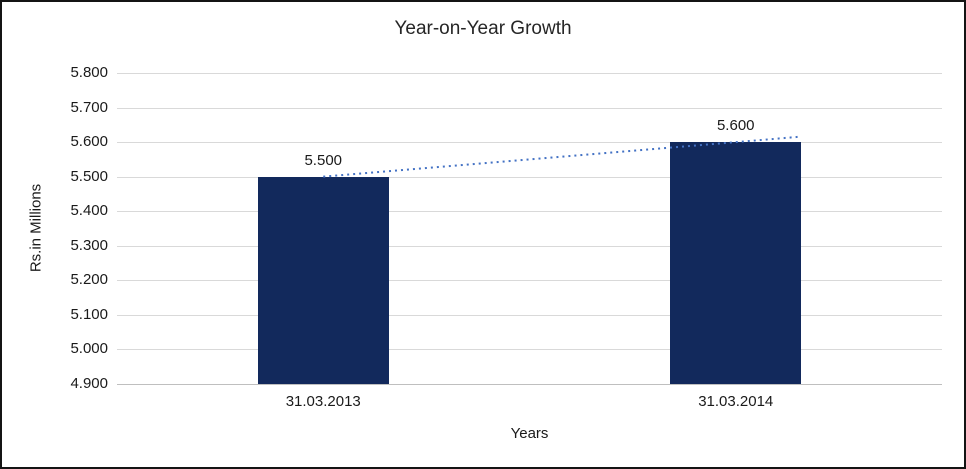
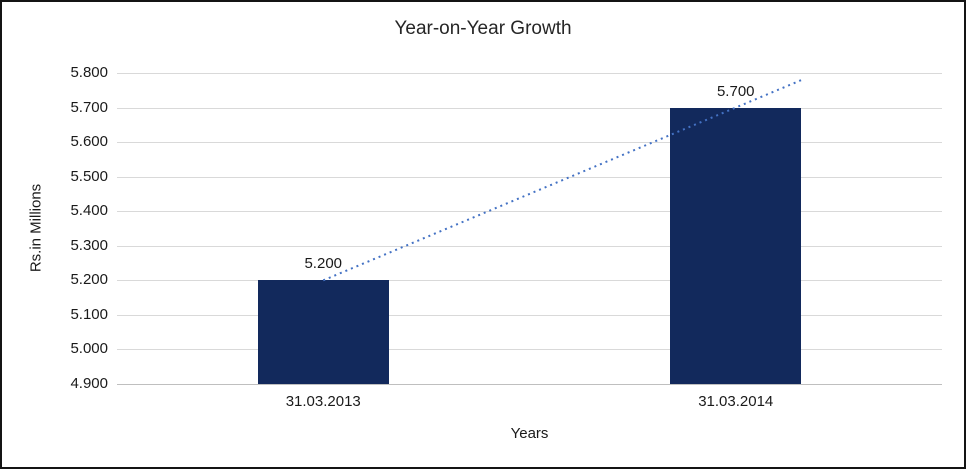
31.03.2013: 5.500 -> 5.200
31.03.2014: 5.600 -> 5.700
